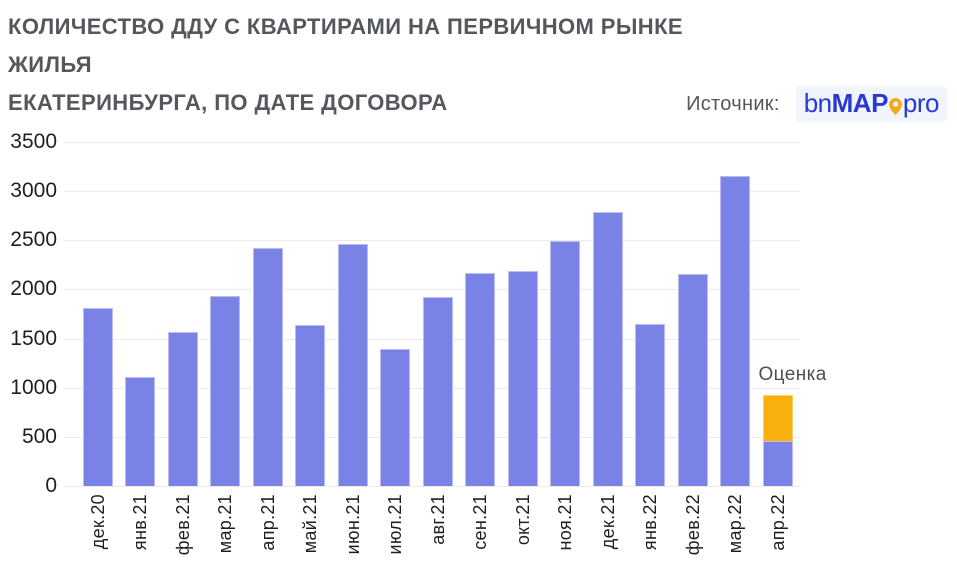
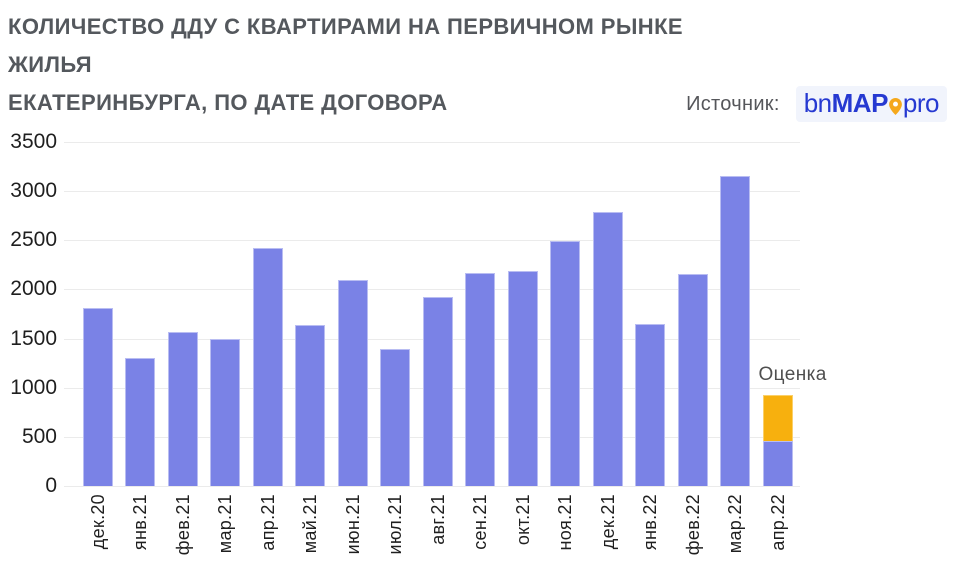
янв.21: 1100 -> 1300
мар.21: 1900 -> 1500
июн.21: 2500 -> 2100
